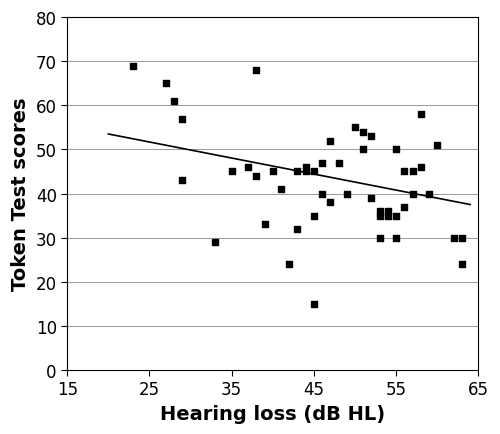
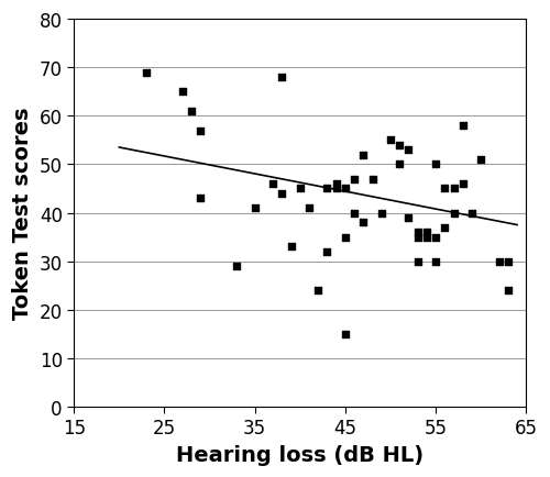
35: 45 -> 41
